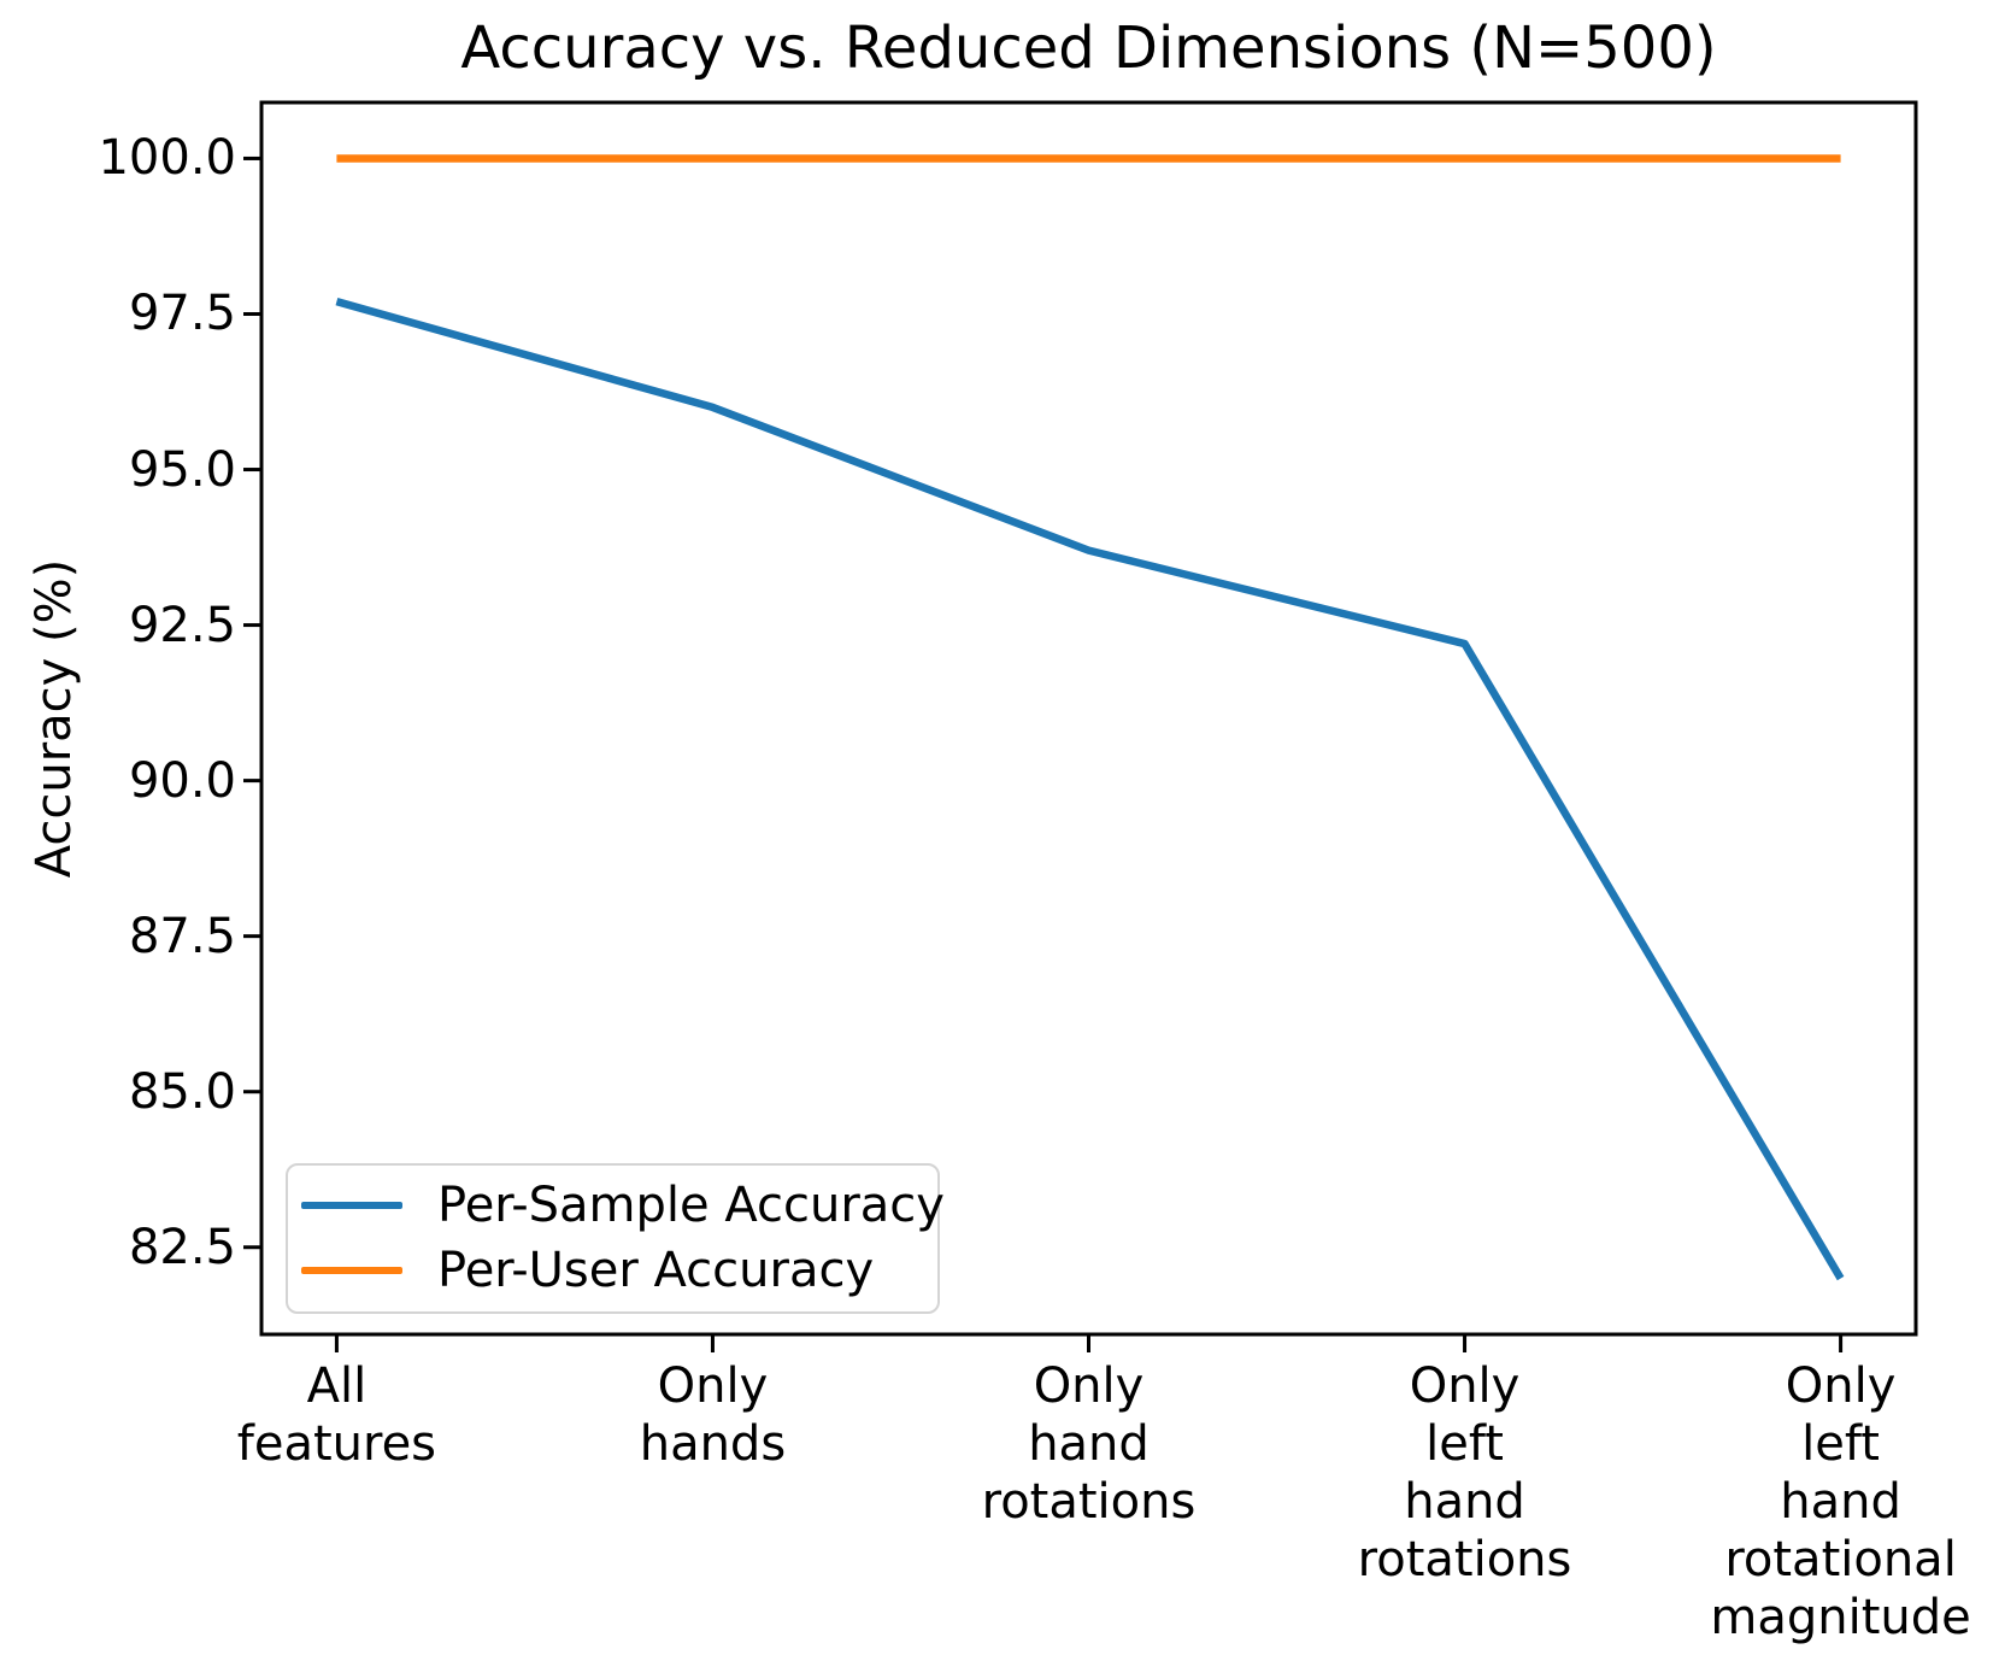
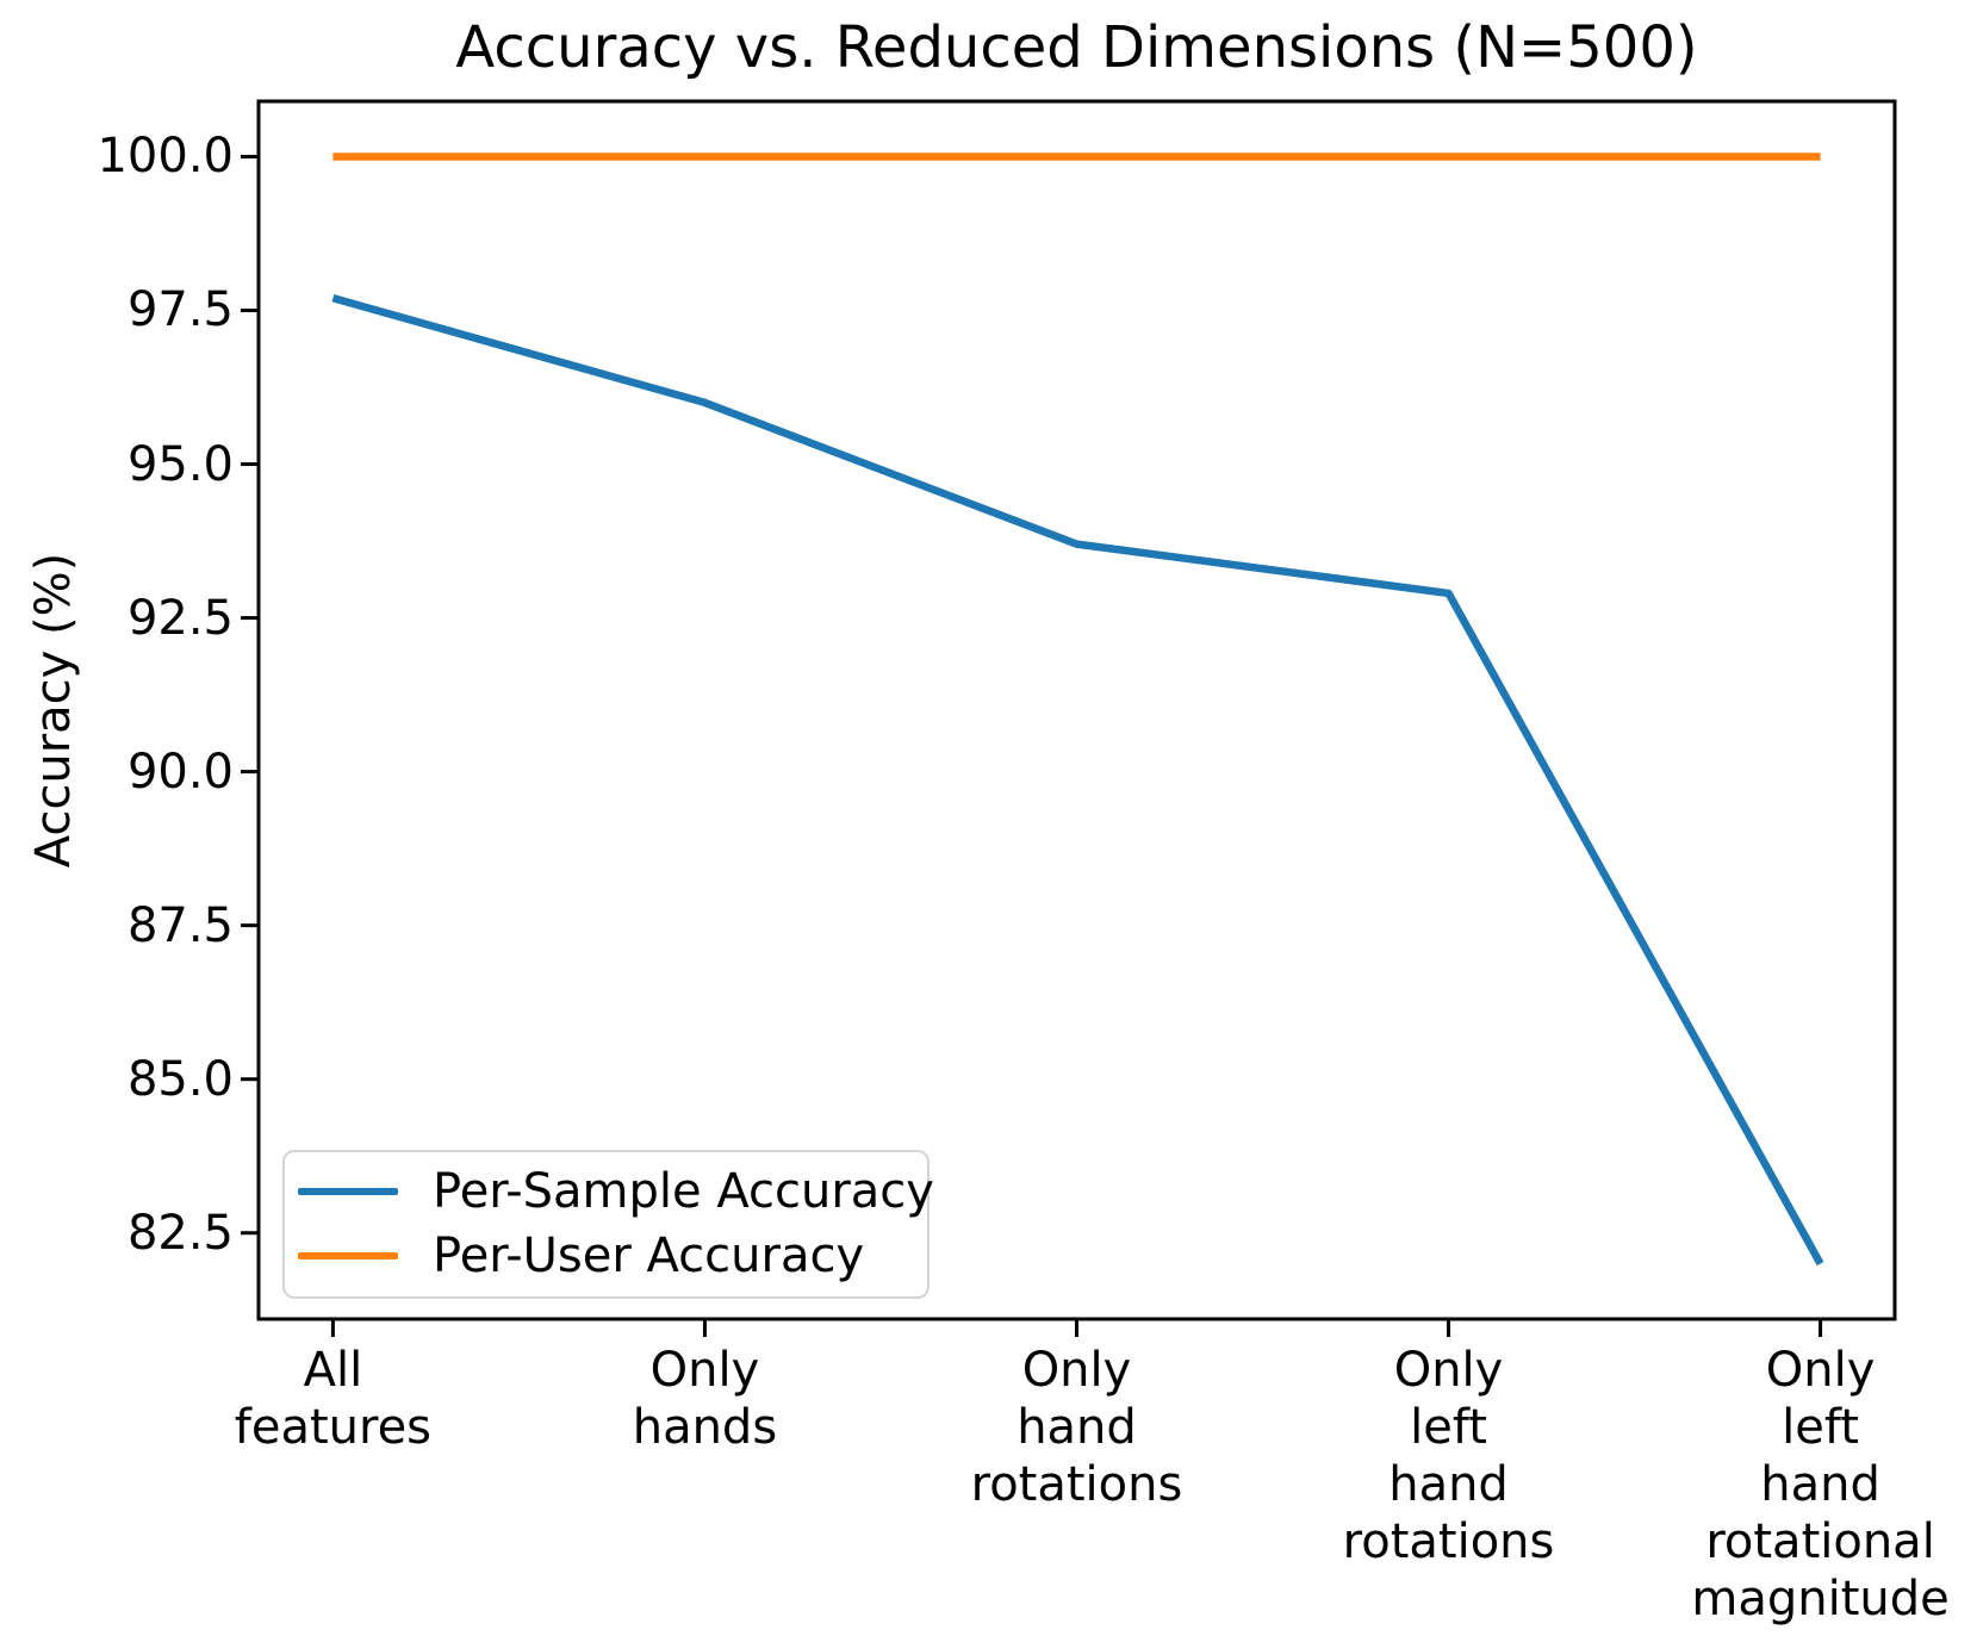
Per-Sample Accuracy/Only left hand rotations: 92.2 -> 92.9
